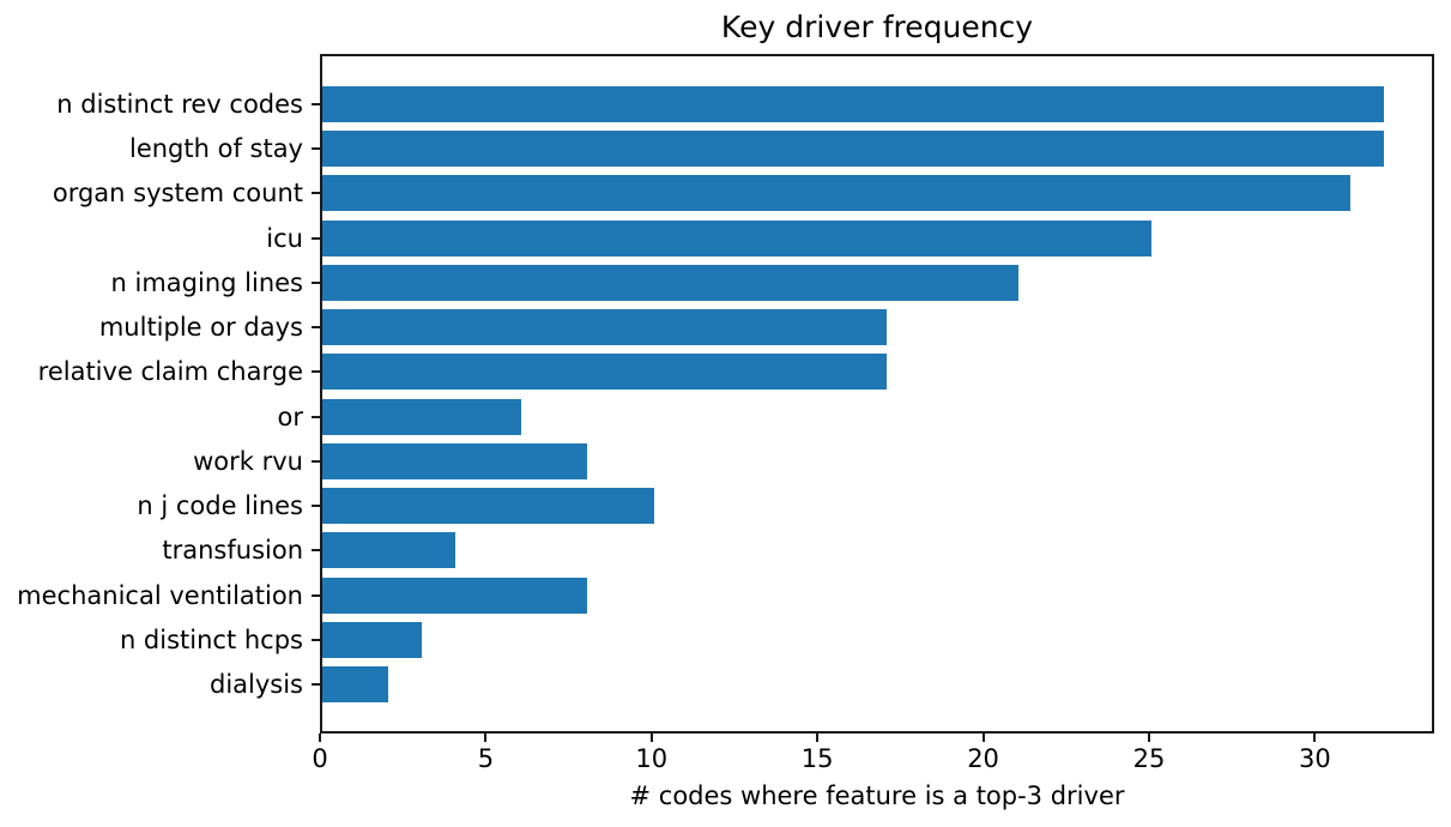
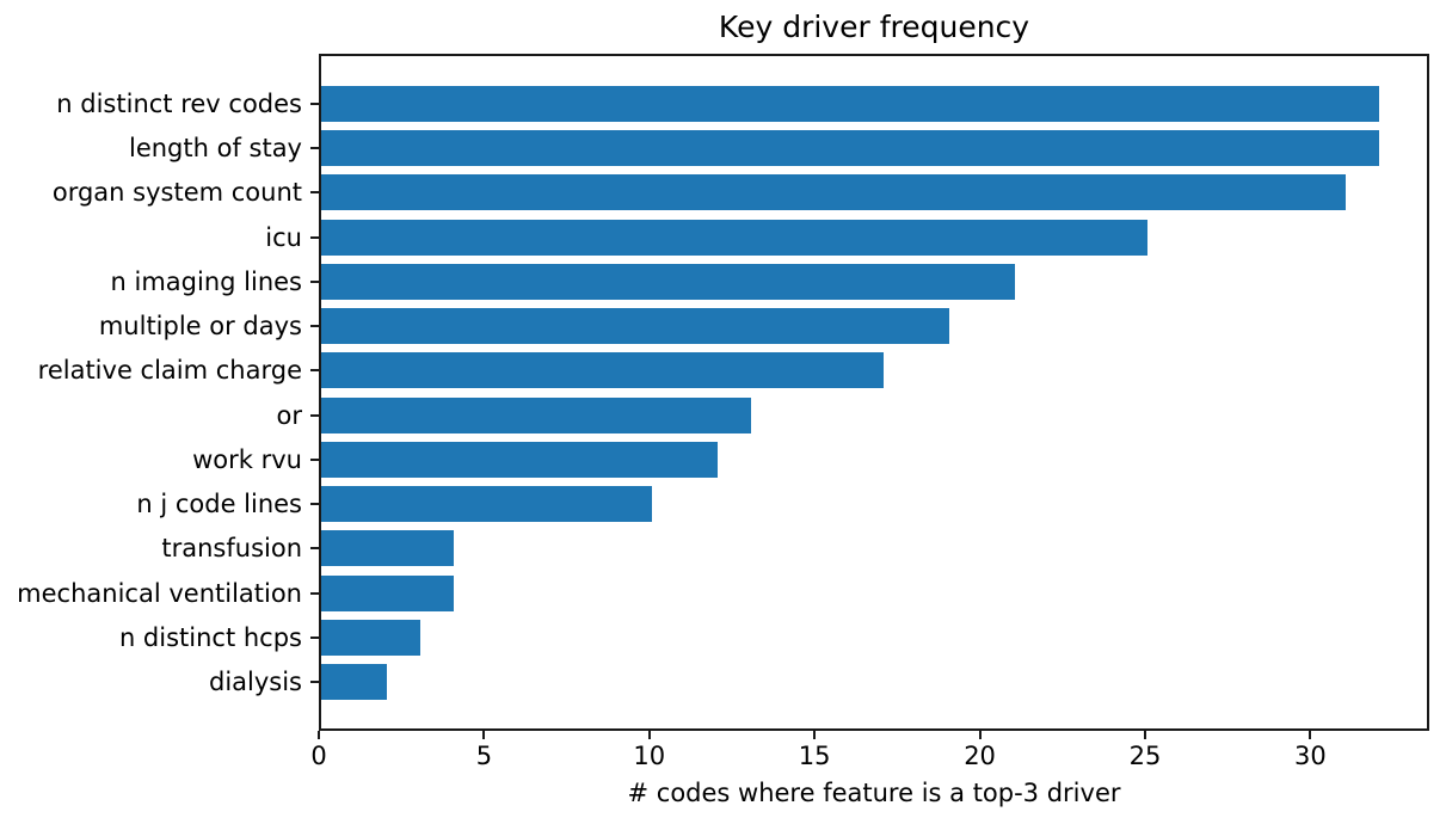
multiple or days: 17 -> 19
or: 6 -> 13
work rvu: 8 -> 12
mechanical ventilation: 8 -> 4
